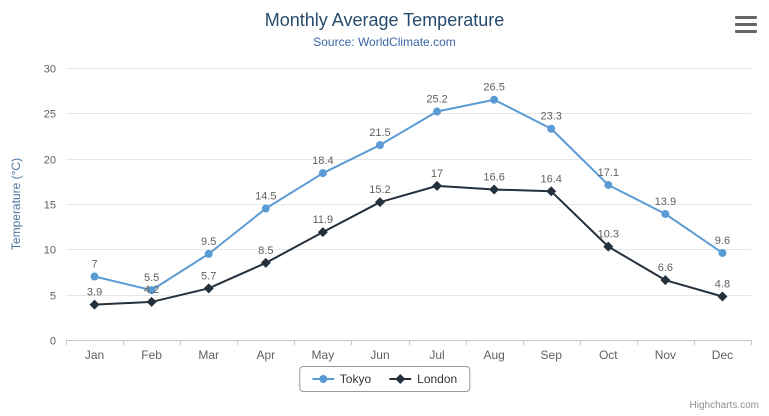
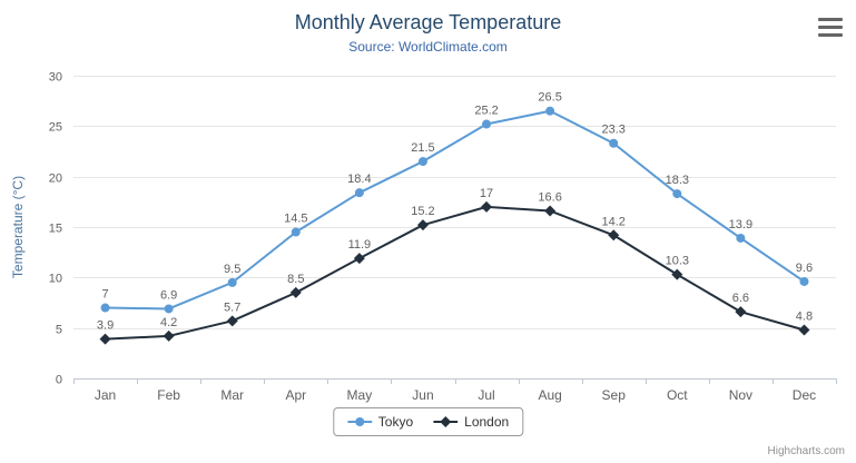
Tokyo/Feb: 5.5 -> 6.9
London/Sep: 16.4 -> 14.2
Tokyo/Oct: 17.1 -> 18.3
